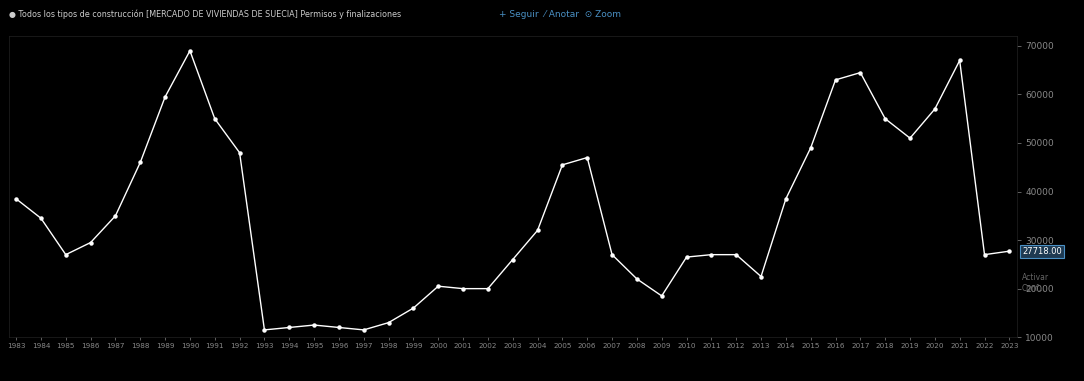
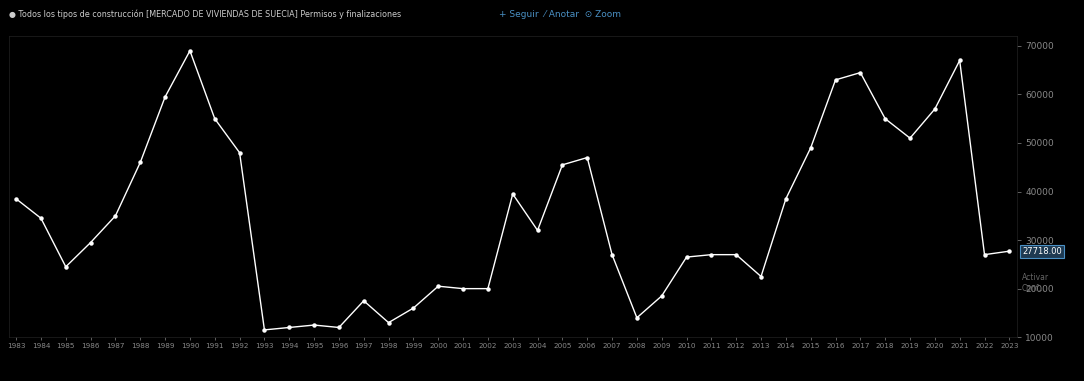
1985: 27000 -> 24500
1997: 11500 -> 17500
2003: 26000 -> 39500
2008: 22000 -> 14000
